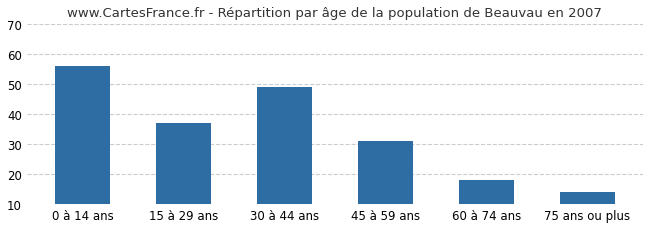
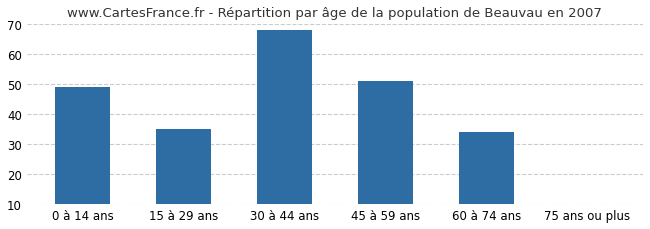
0 à 14 ans: 56 -> 49
15 à 29 ans: 37 -> 35
30 à 44 ans: 49 -> 68
45 à 59 ans: 31 -> 51
60 à 74 ans: 18 -> 34
75 ans ou plus: 14 -> 10
